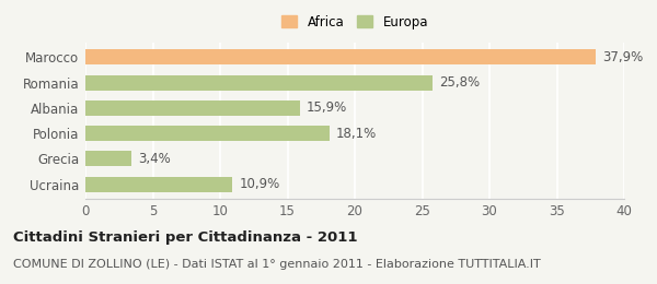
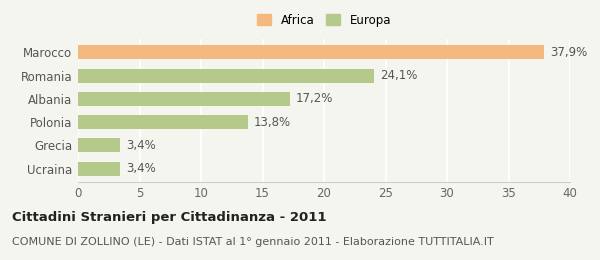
Romania: 25,8% -> 24,1%
Albania: 15,9% -> 17,2%
Polonia: 18,1% -> 13,8%
Ucraina: 10,9% -> 3,4%
